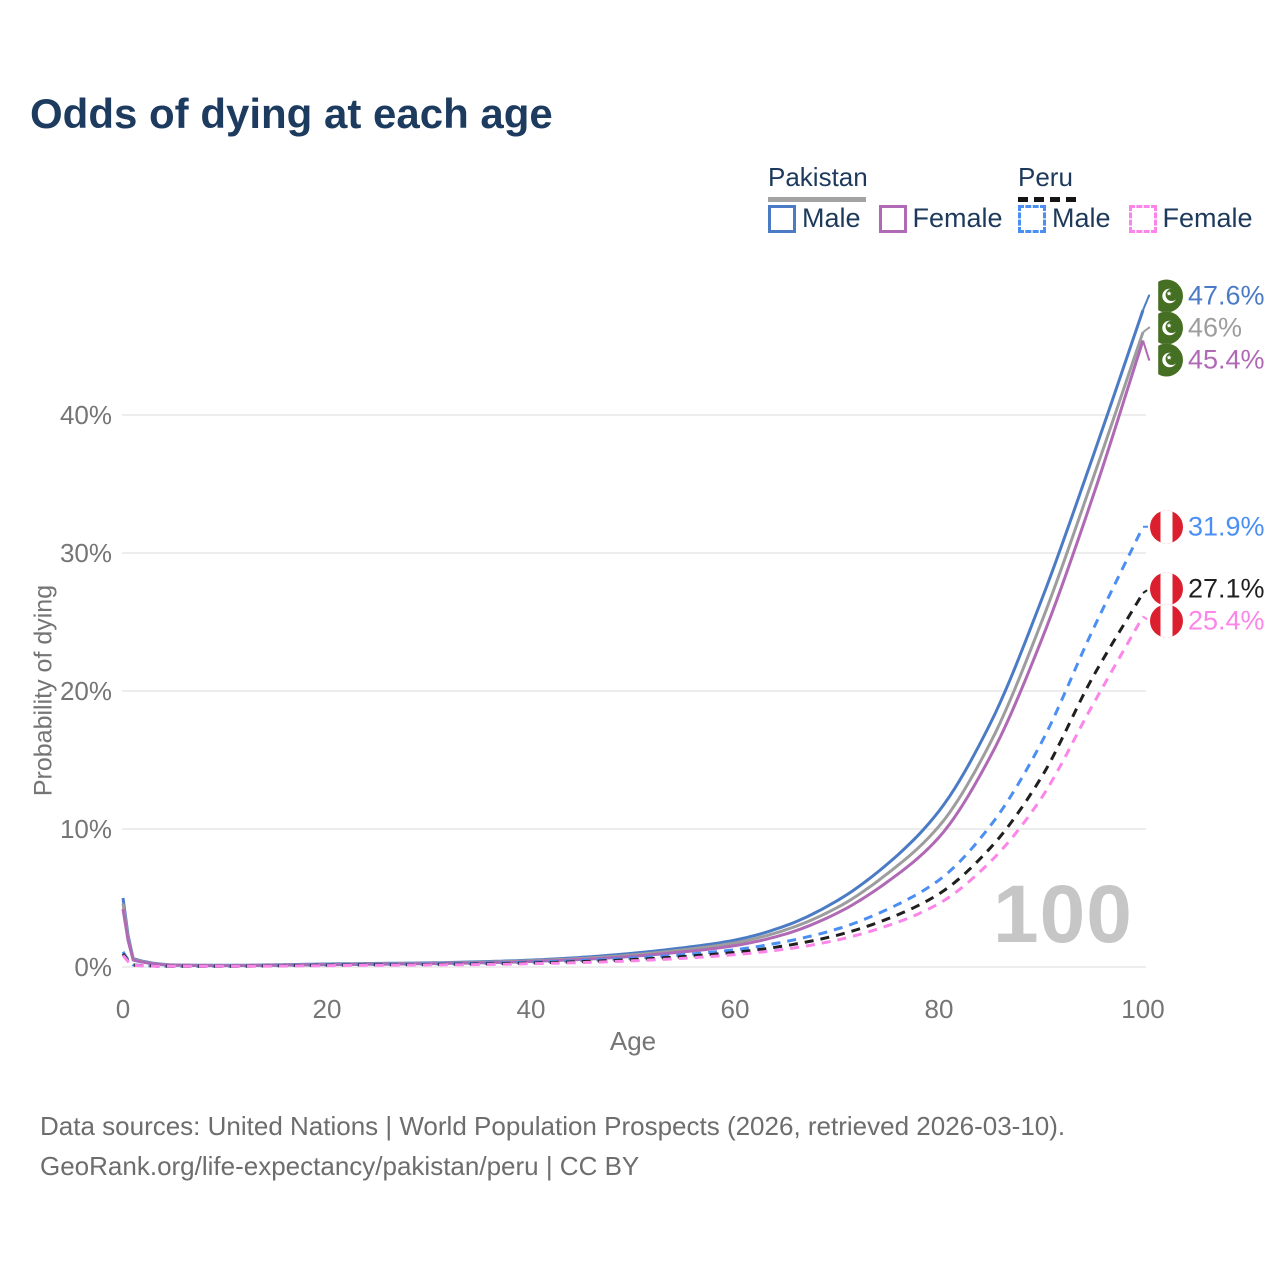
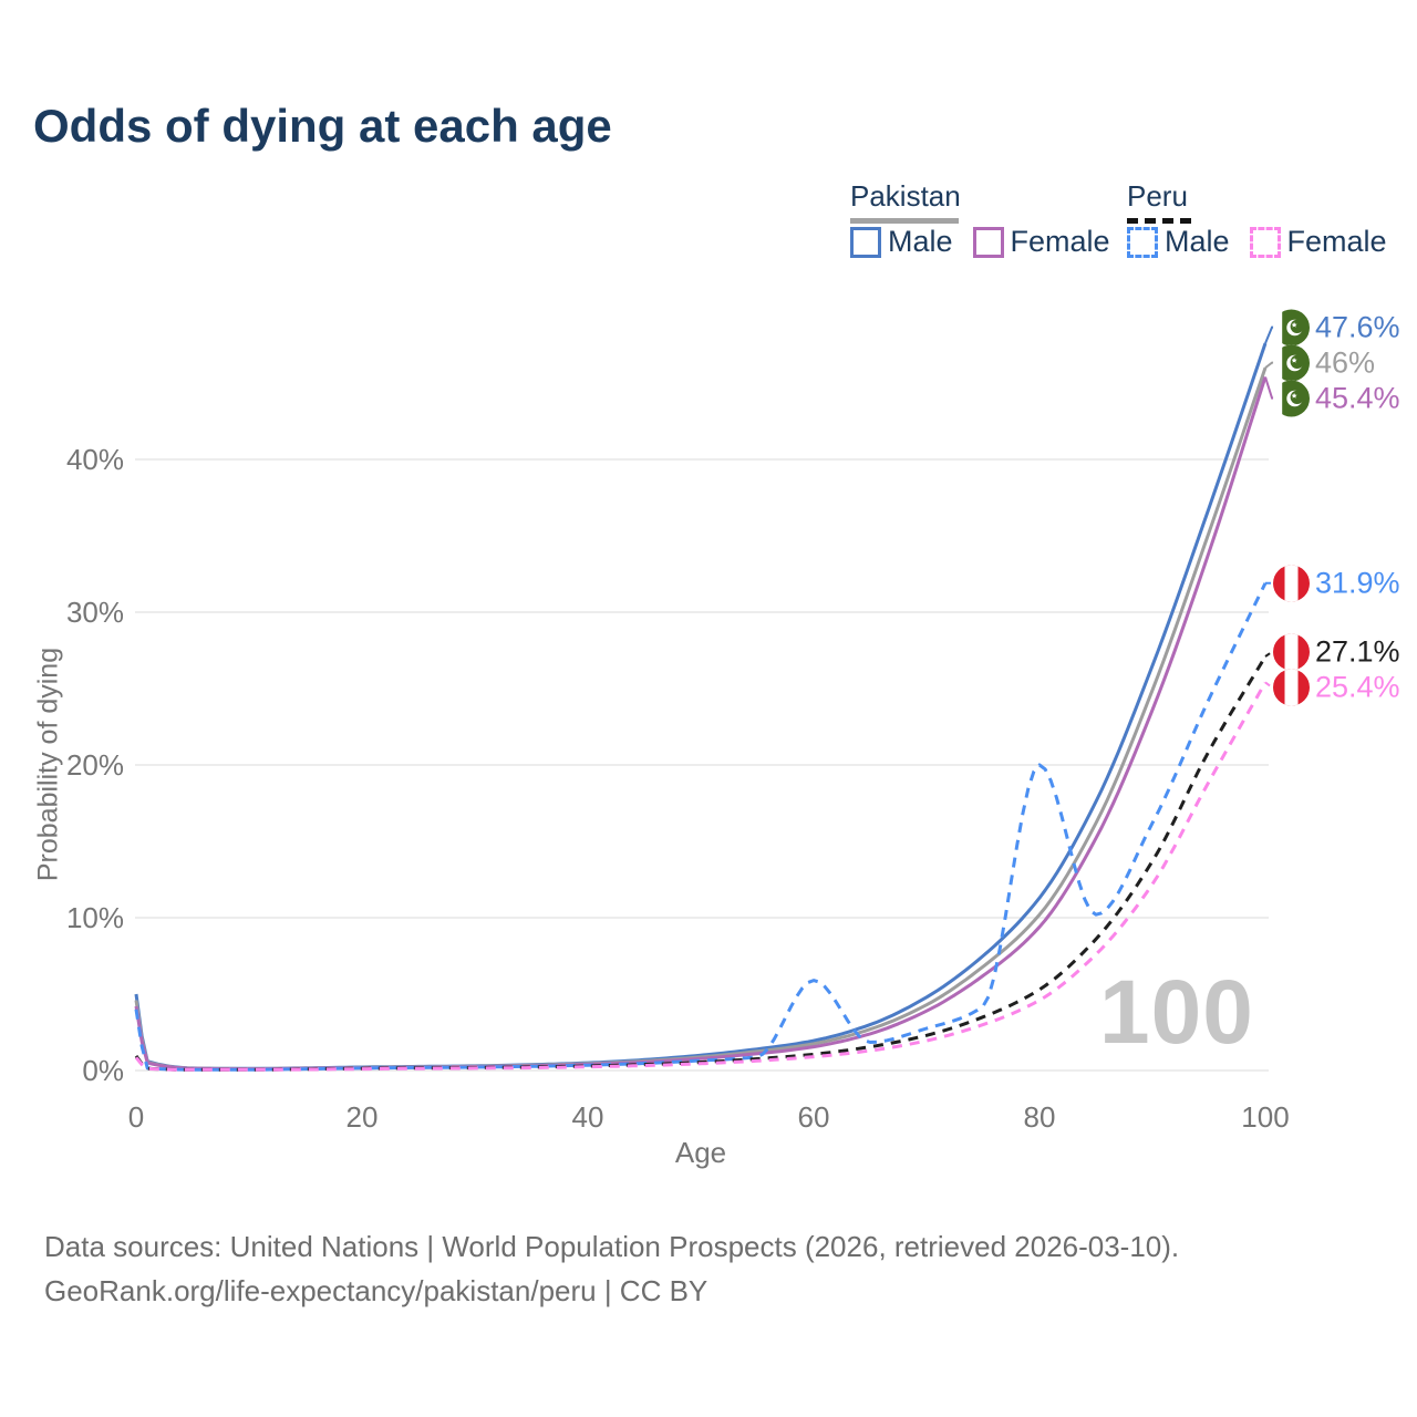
Peru Male/0: 1.1% -> 4.0%
Peru Male/60: 1.2% -> 5.9%
Peru Male/80: 6.3% -> 20.0%
